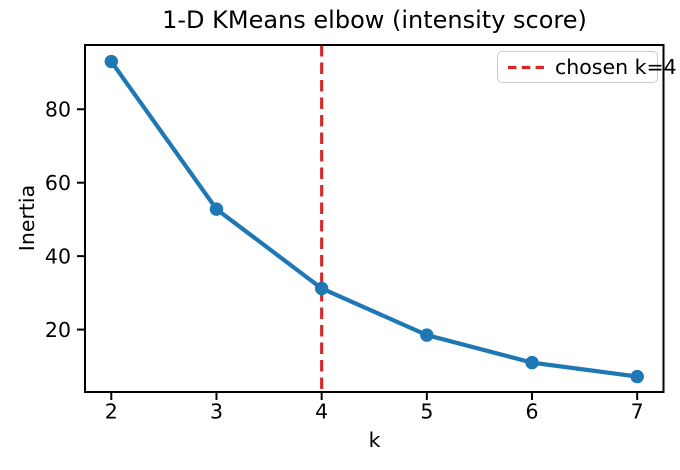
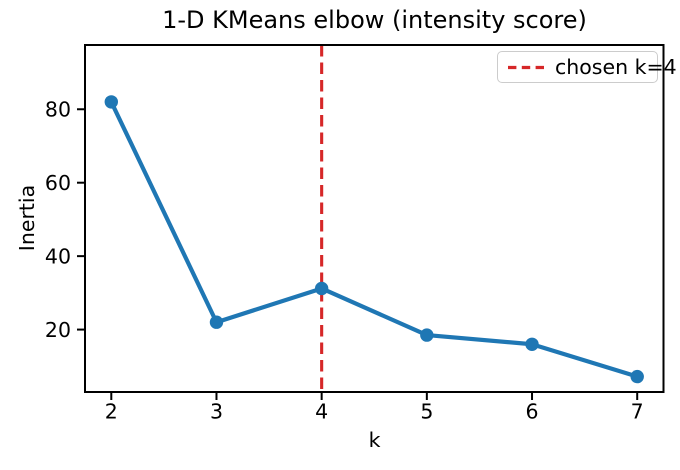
2: 93 -> 82
3: 53 -> 22
6: 11 -> 16
